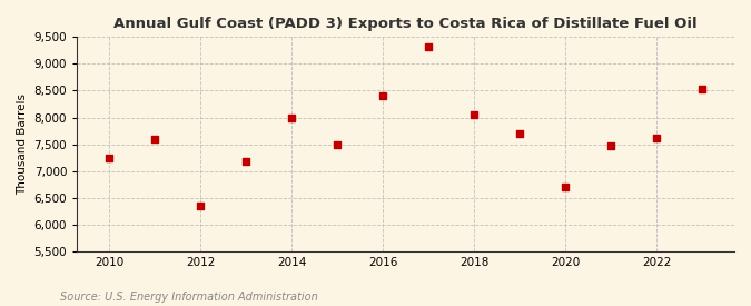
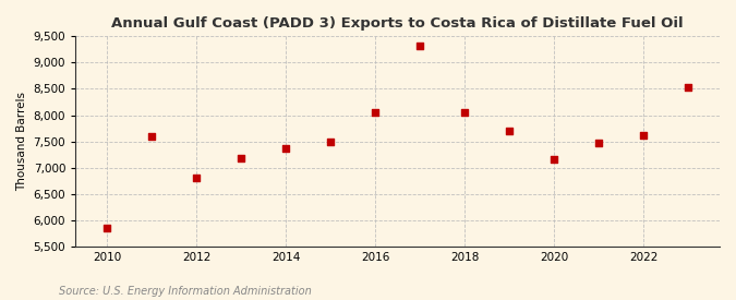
2010: 7,250 -> 5,850
2012: 6,350 -> 6,800
2014: 8,000 -> 7,380
2016: 8,400 -> 8,060
2020: 6,700 -> 7,150
